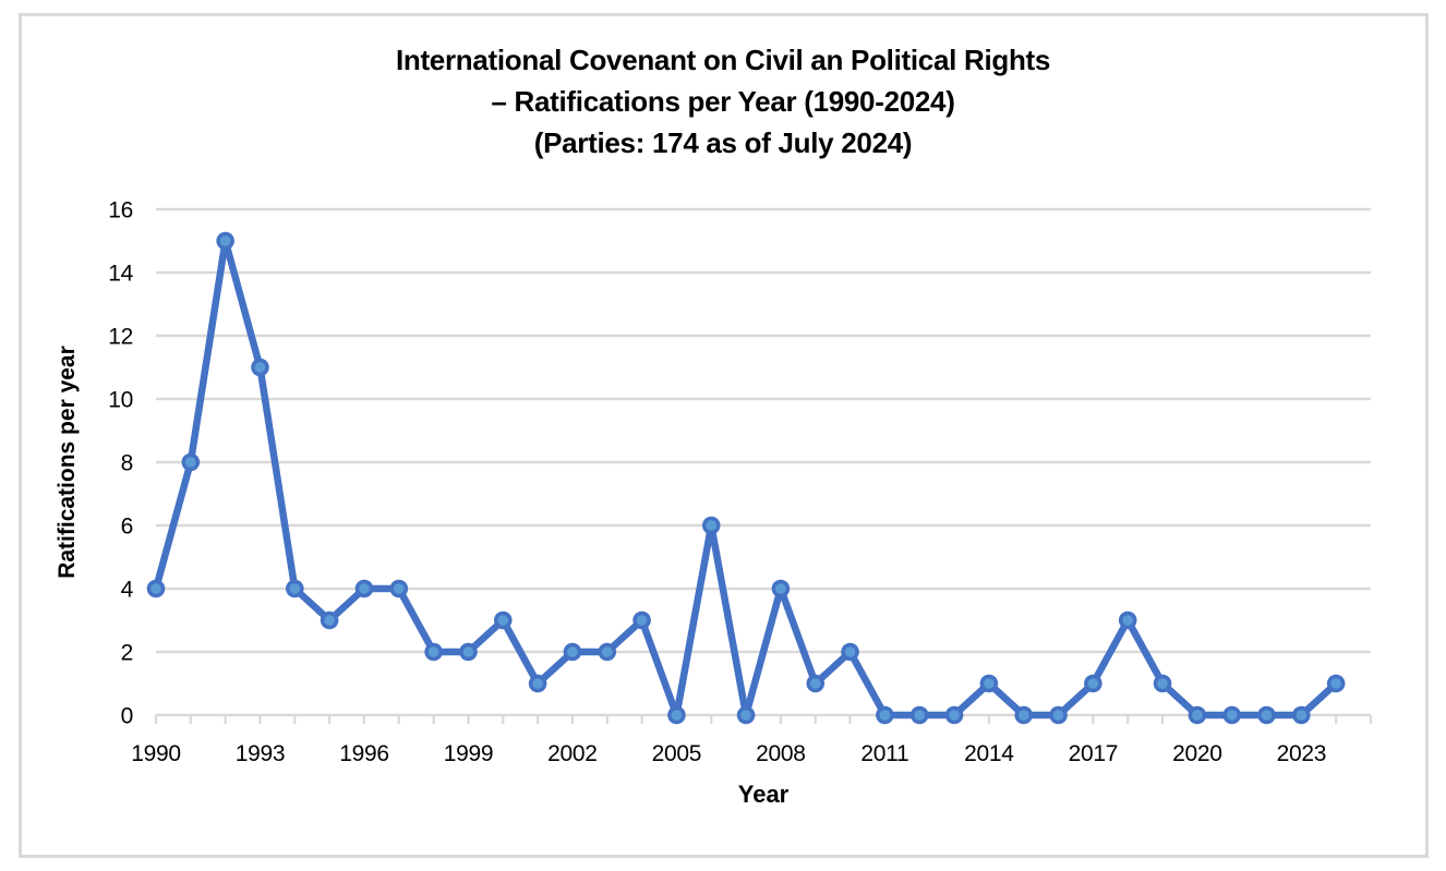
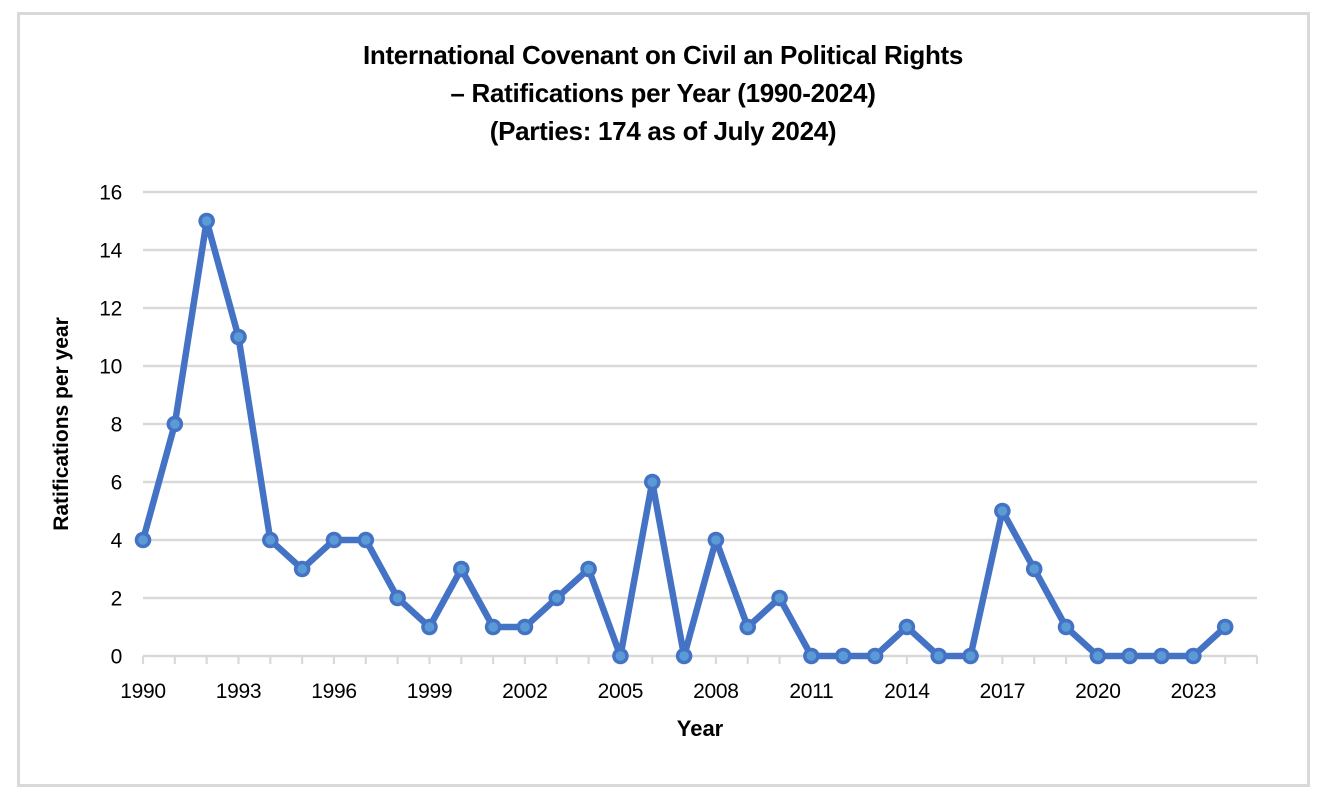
1999: 2 -> 1
2002: 2 -> 1
2017: 1 -> 5
